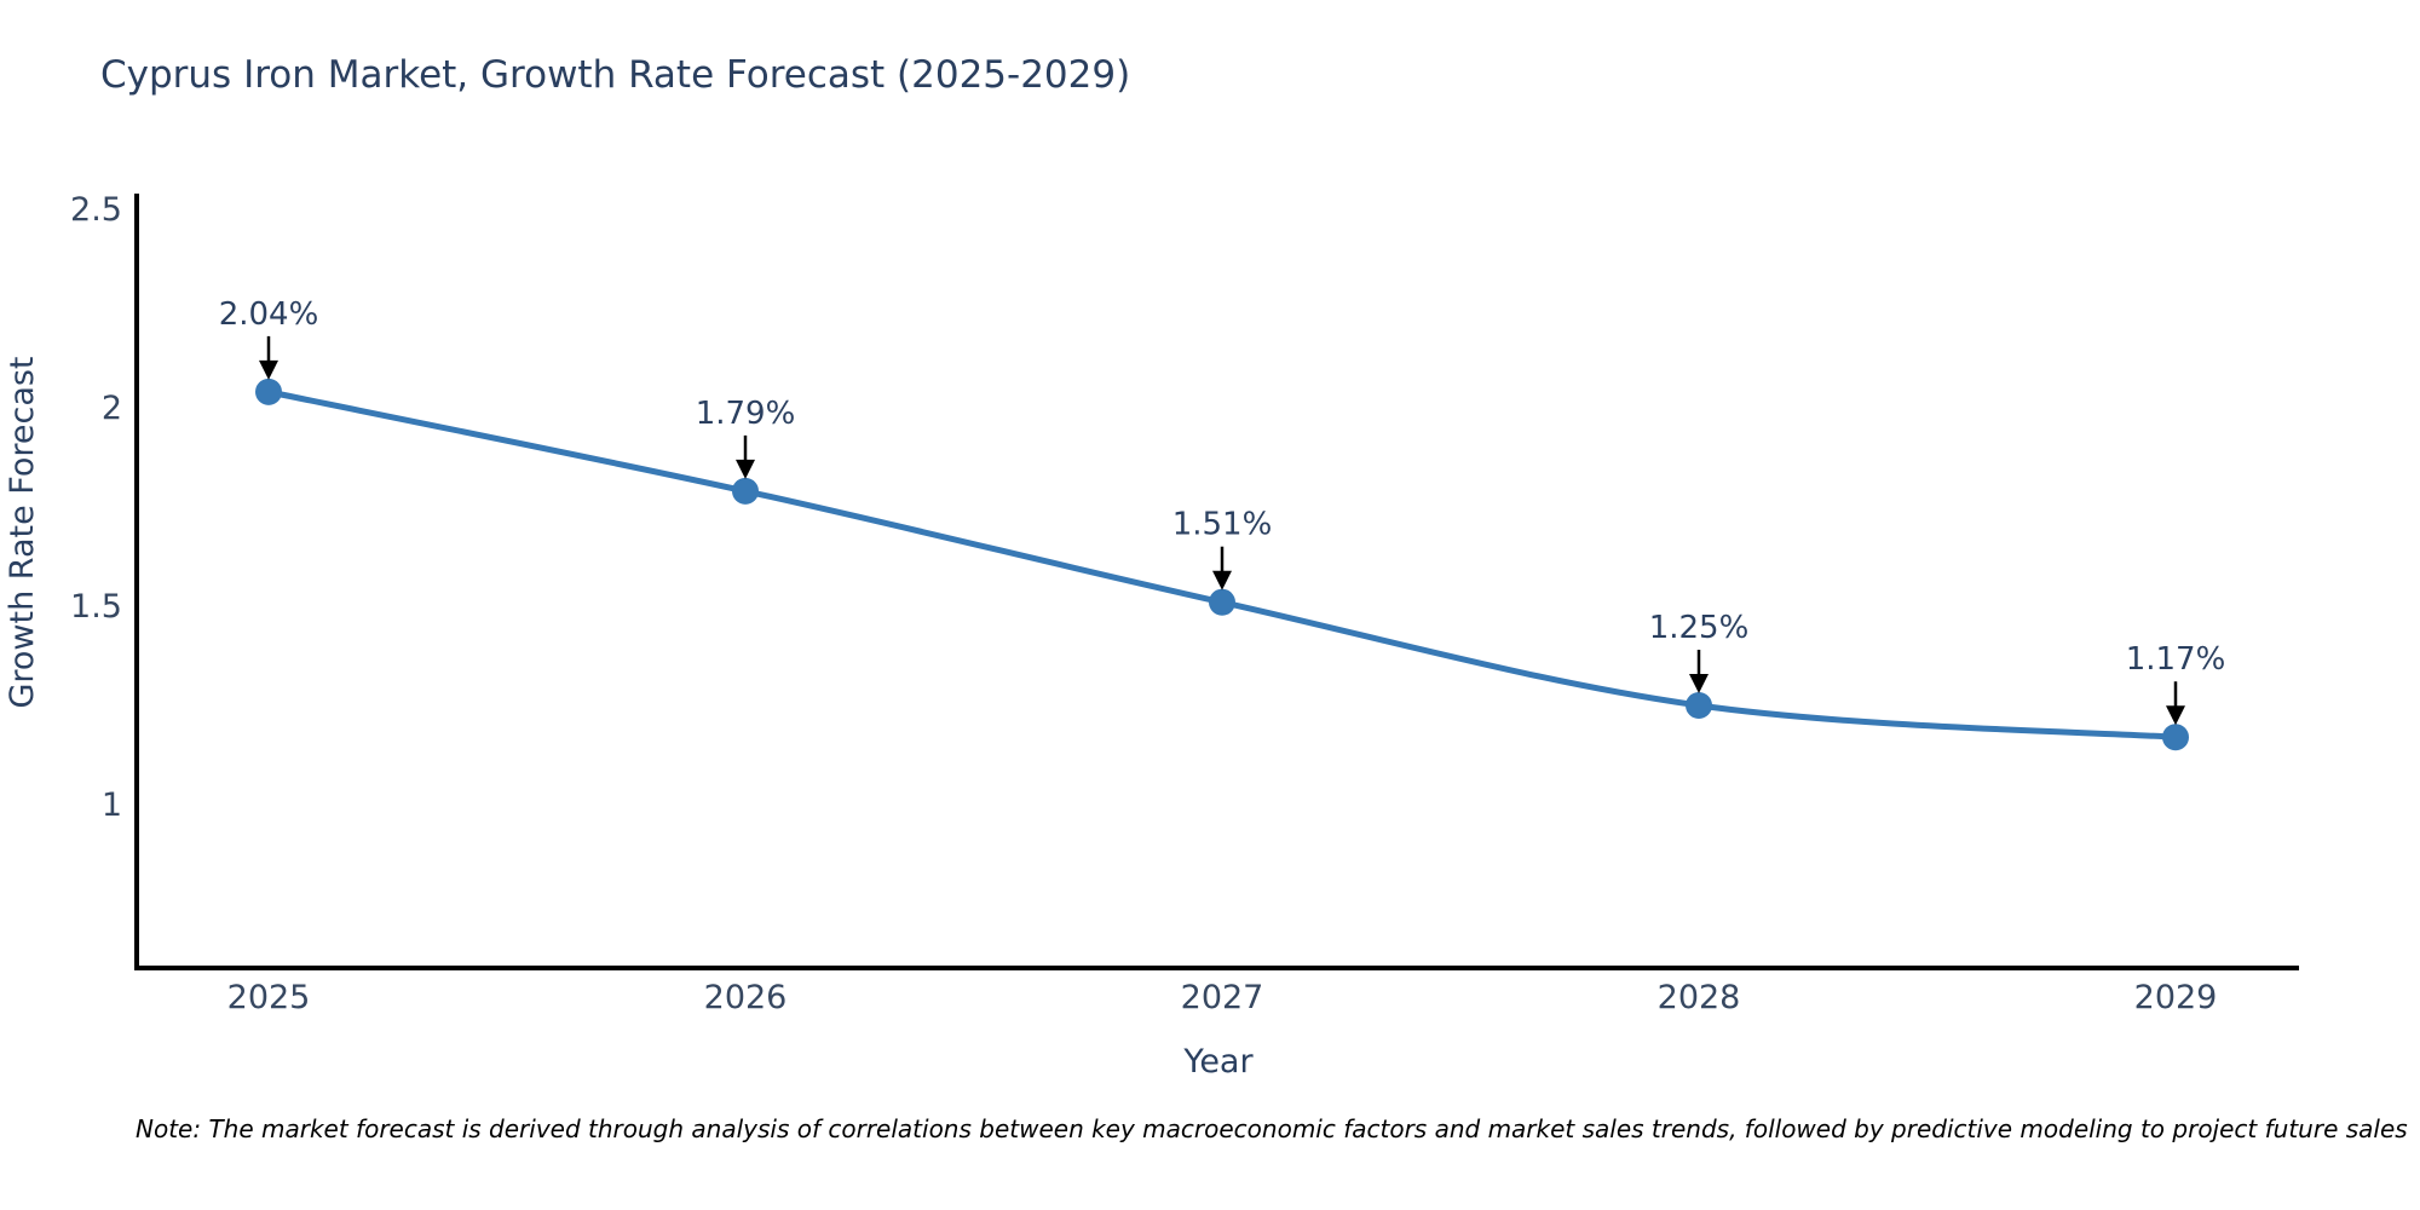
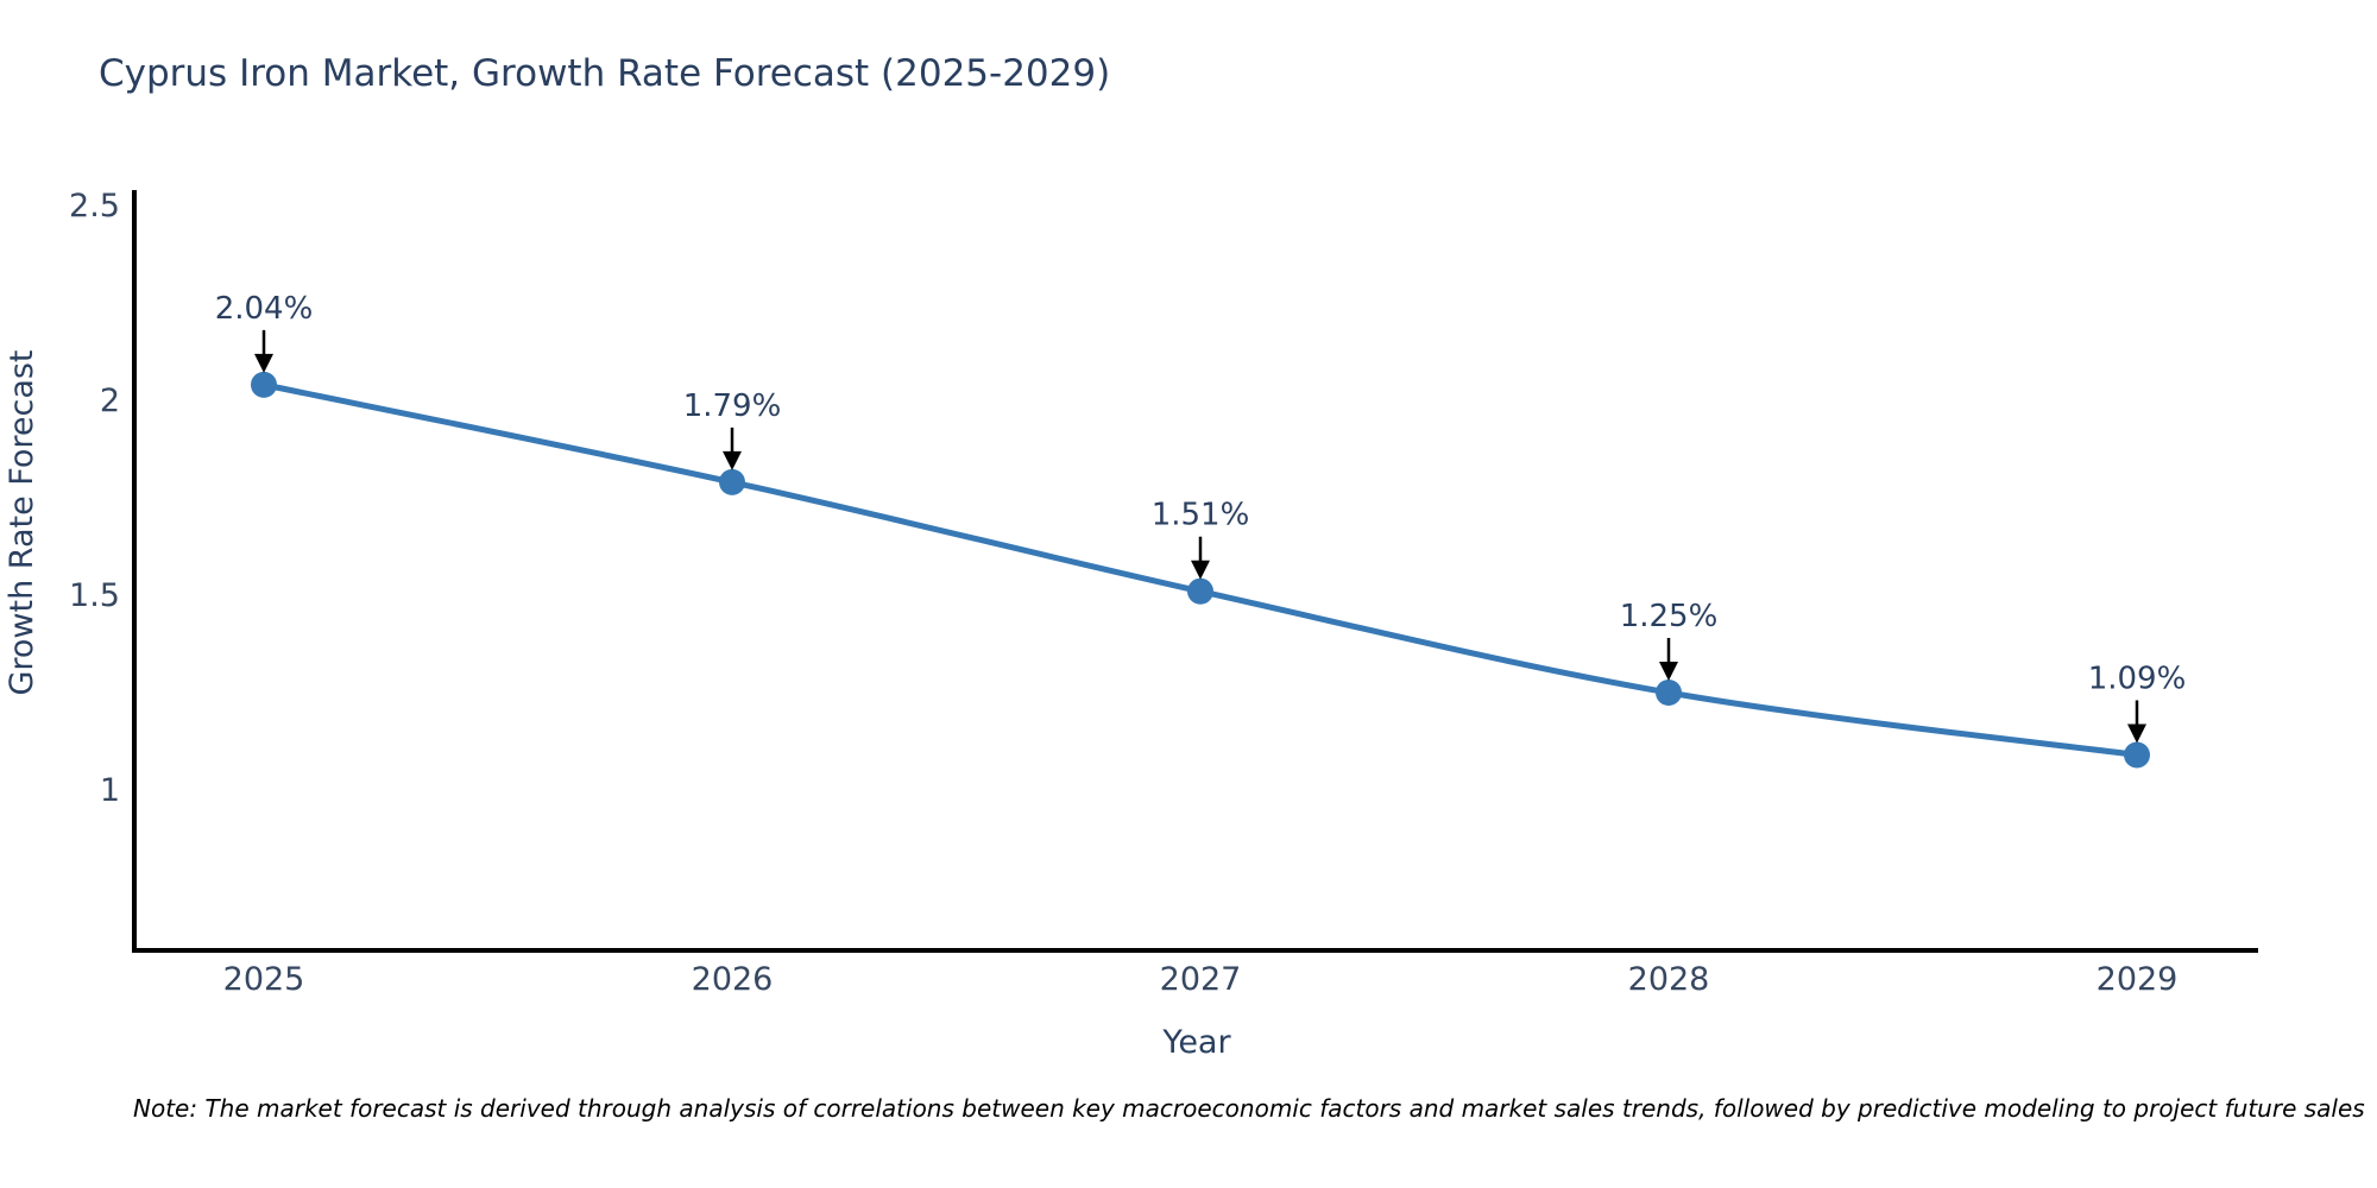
2029: 1.17% -> 1.09%
